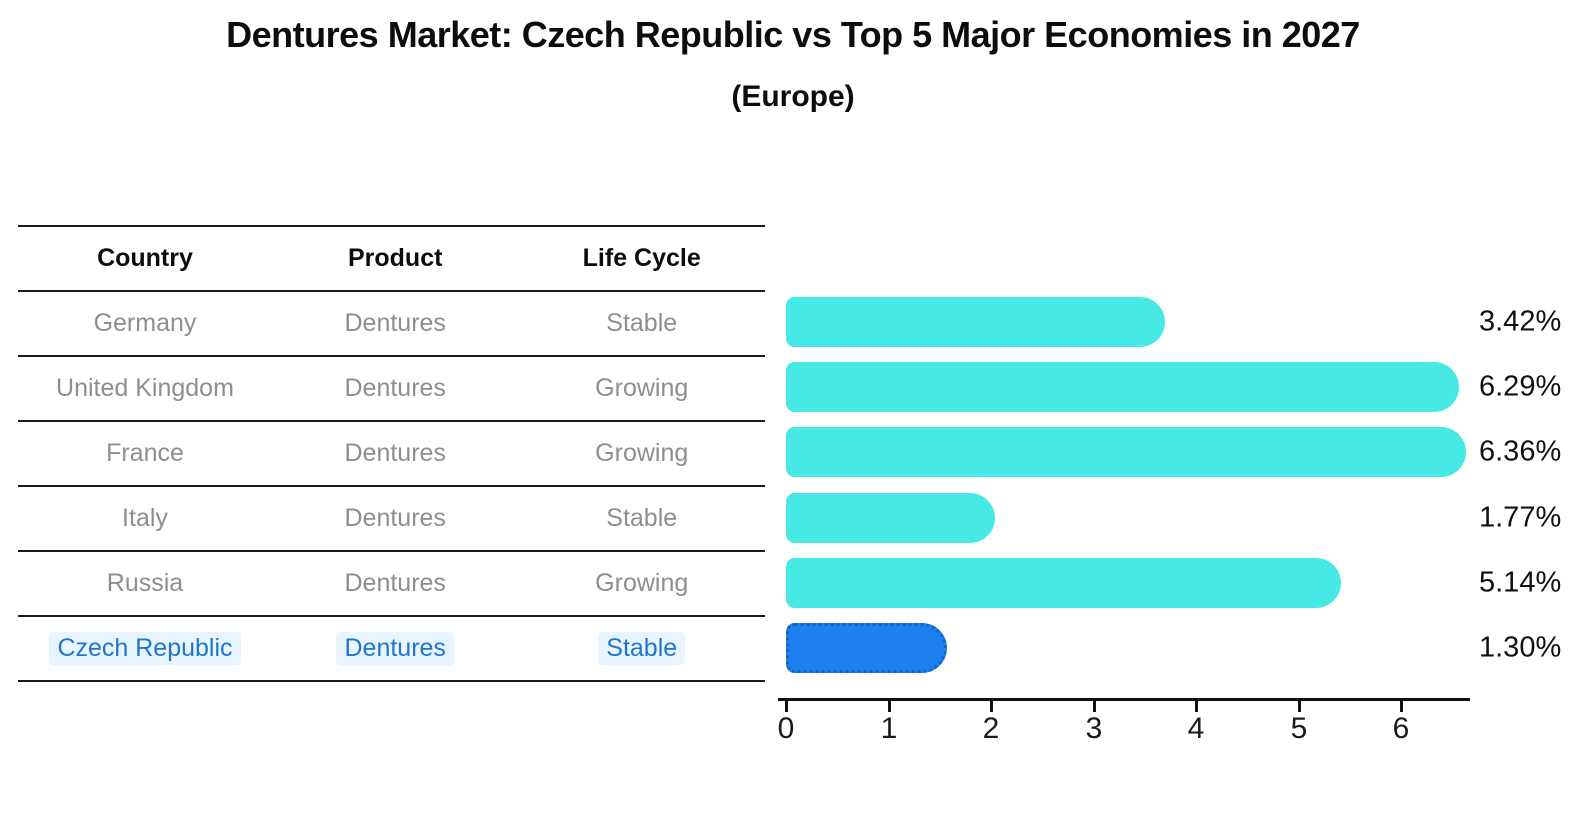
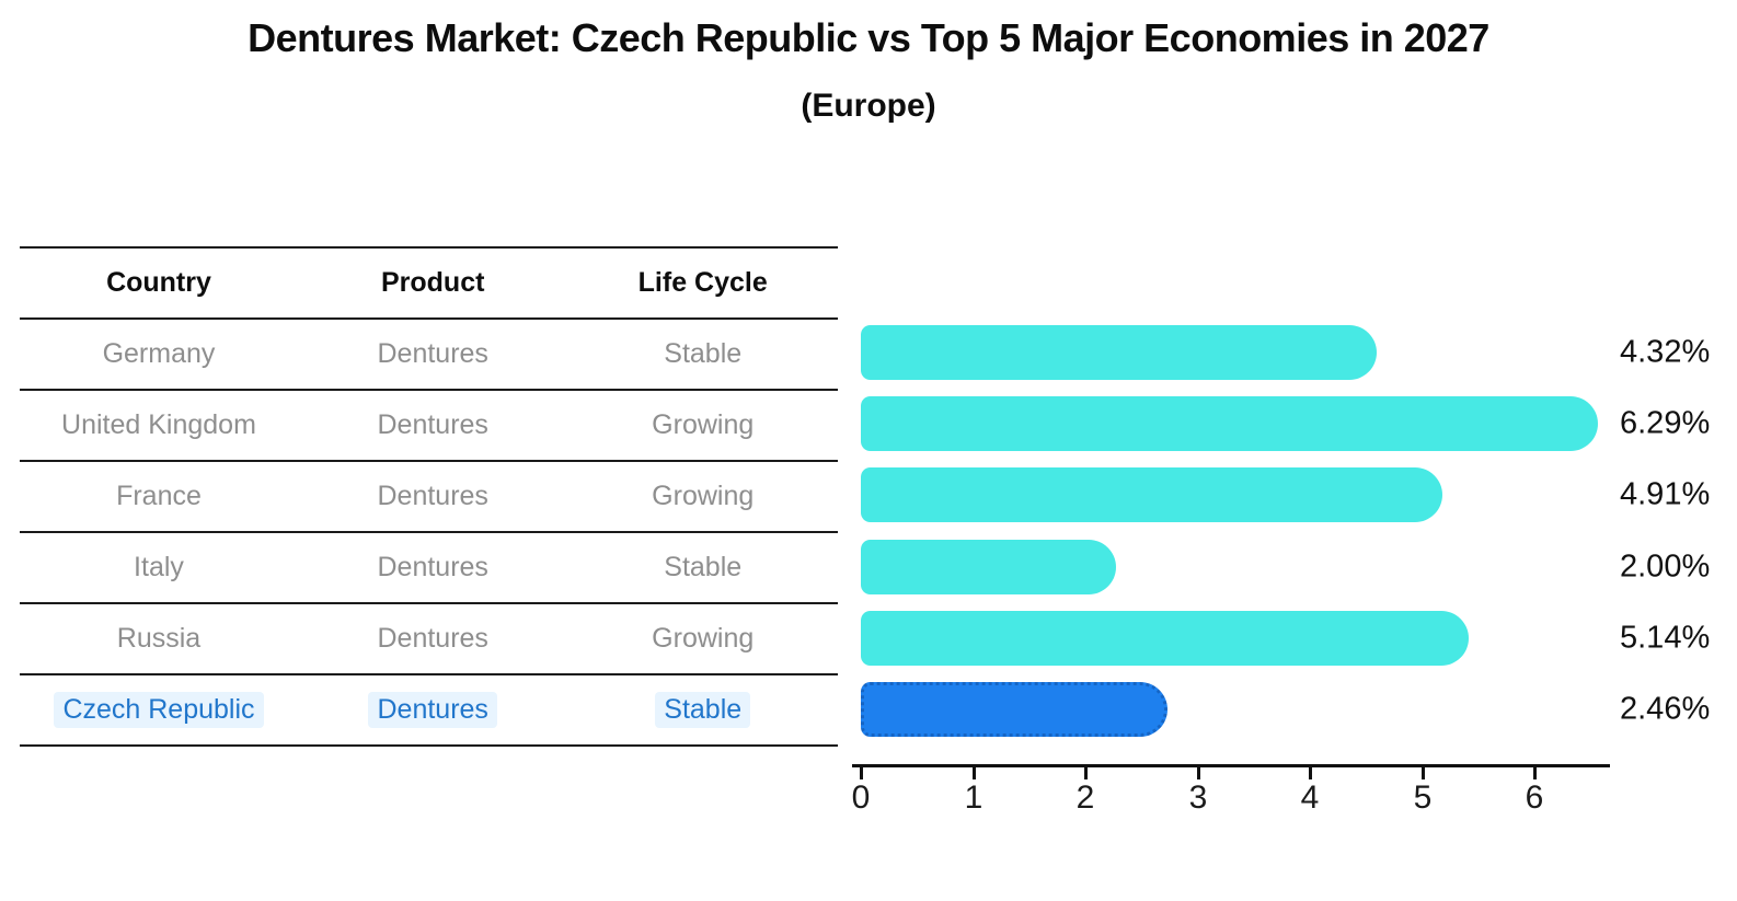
Germany: 3.42% -> 4.32%
France: 6.36% -> 4.91%
Italy: 1.77% -> 2.00%
Czech Republic: 1.30% -> 2.46%
